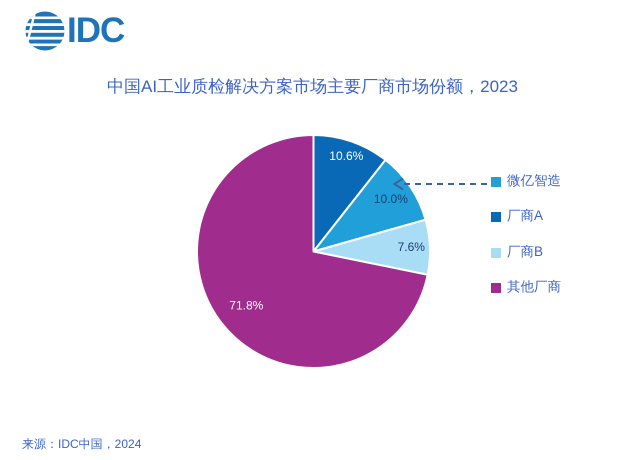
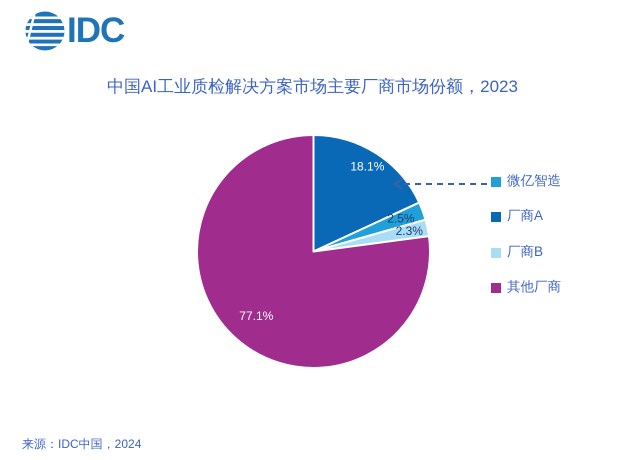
厂商A: 10.6% -> 18.1%
微亿智造: 10.0% -> 2.5%
厂商B: 7.6% -> 2.3%
其他厂商: 71.8% -> 77.1%
